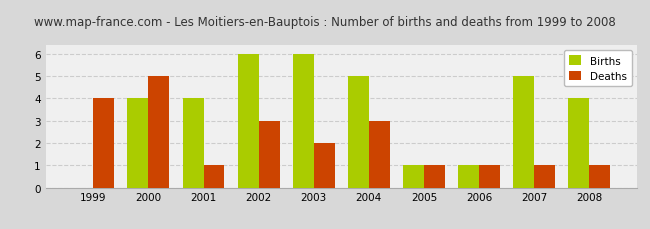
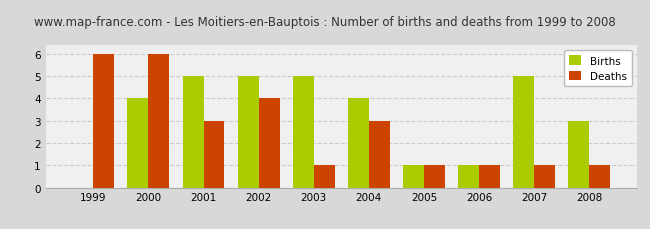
Deaths/1999: 4 -> 6
Deaths/2000: 5 -> 6
Births/2001: 4 -> 5
Deaths/2001: 1 -> 3
Births/2002: 6 -> 5
Deaths/2002: 3 -> 4
Births/2003: 6 -> 5
Deaths/2003: 2 -> 1
Births/2004: 5 -> 4
Births/2008: 4 -> 3
